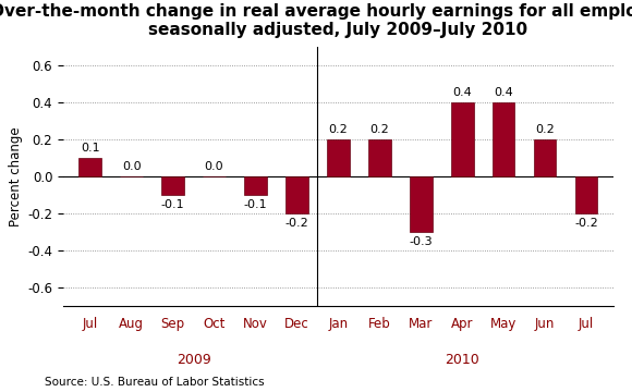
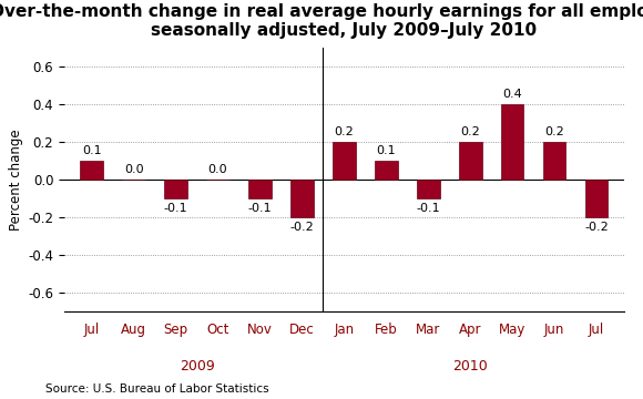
Feb: 0.2 -> 0.1
Mar: -0.3 -> -0.1
Apr: 0.4 -> 0.2
